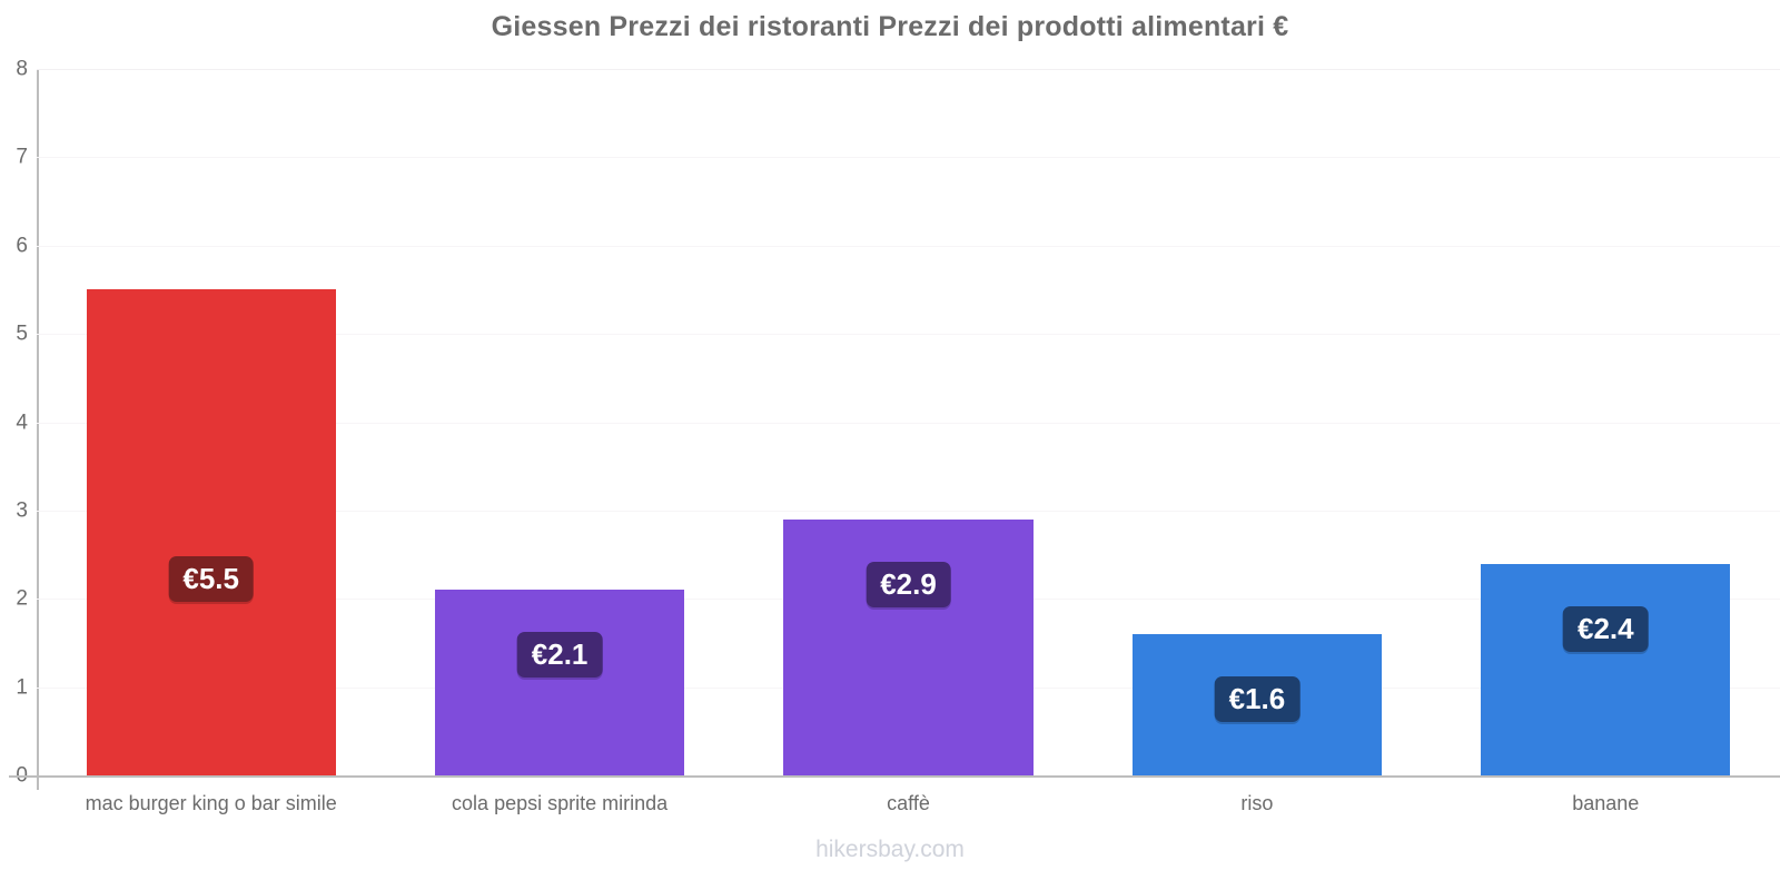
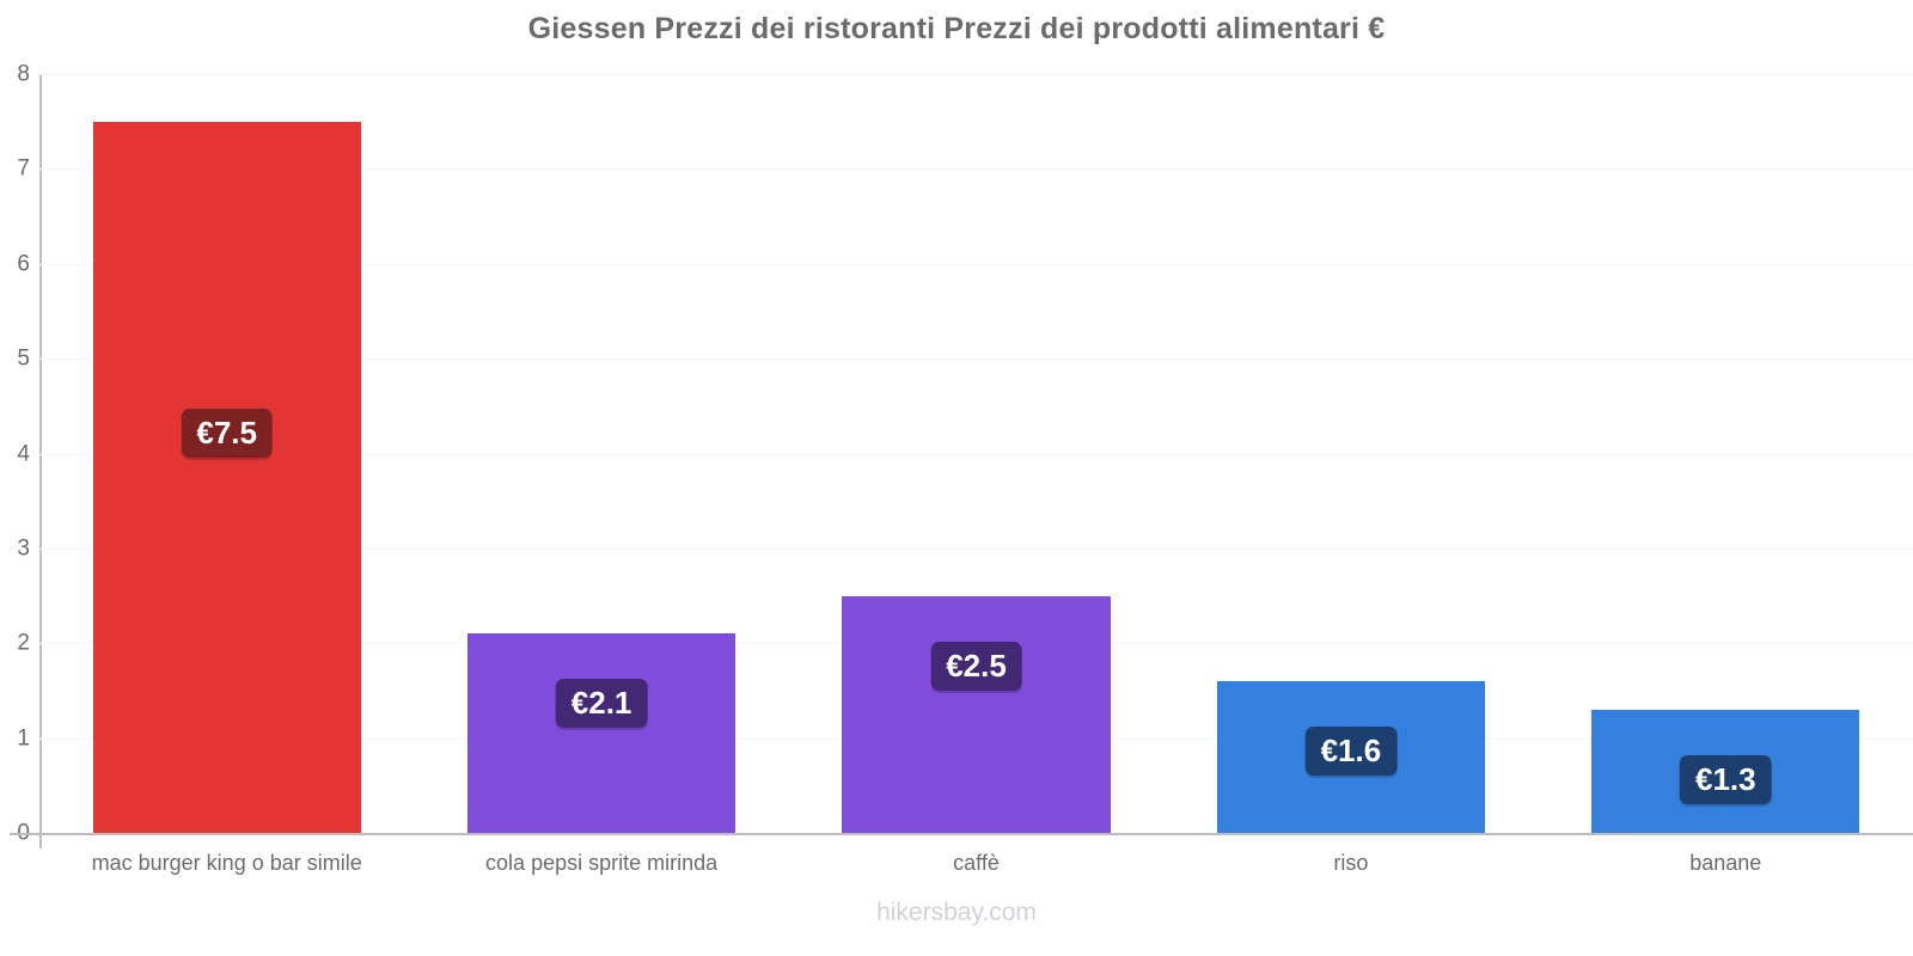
mac burger king o bar simile: €5.5 -> €7.5
caffè: €2.9 -> €2.5
banane: €2.4 -> €1.3
